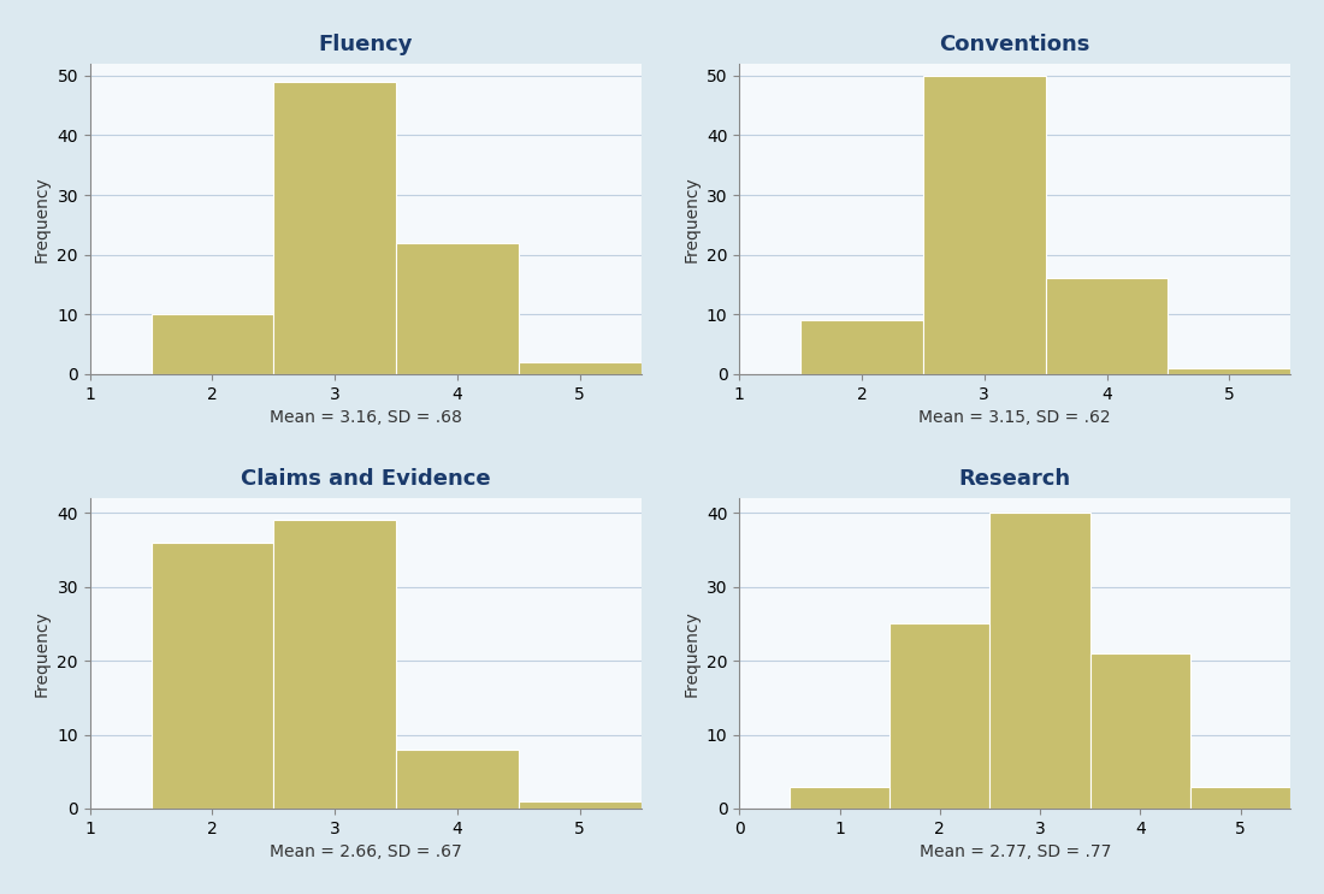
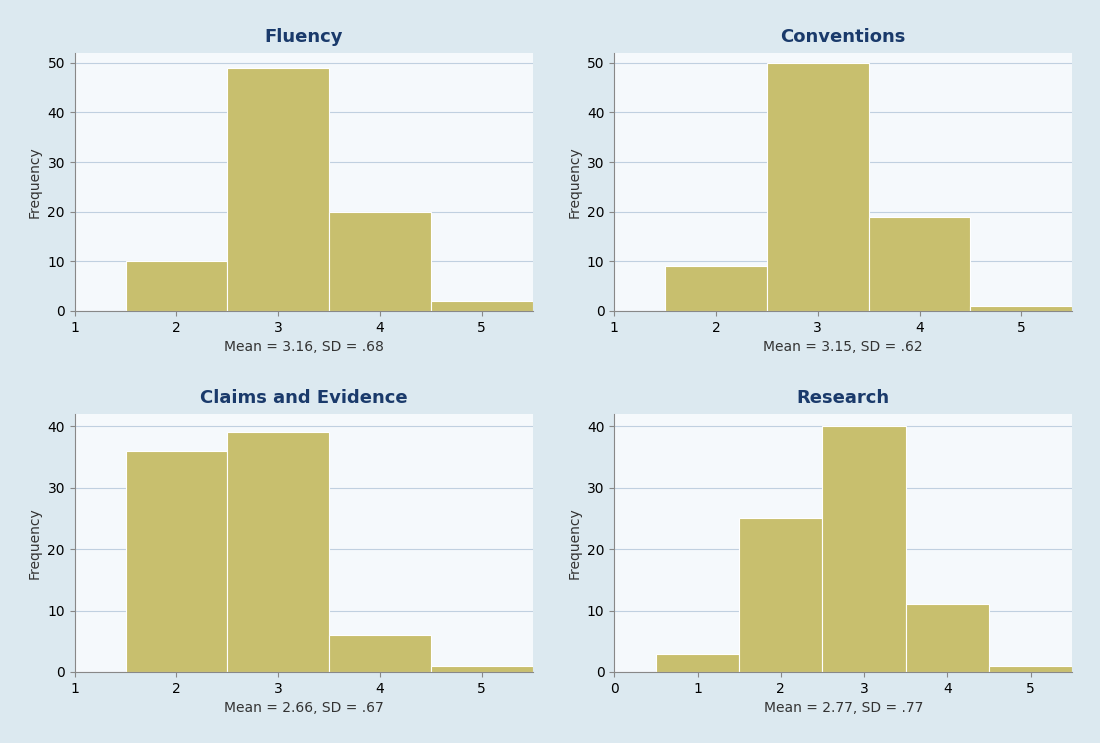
Fluency/4: 22 -> 20
Conventions/4: 16 -> 19
Claims and Evidence/4: 8 -> 6
Research/4: 21 -> 11
Research/5: 3 -> 1
